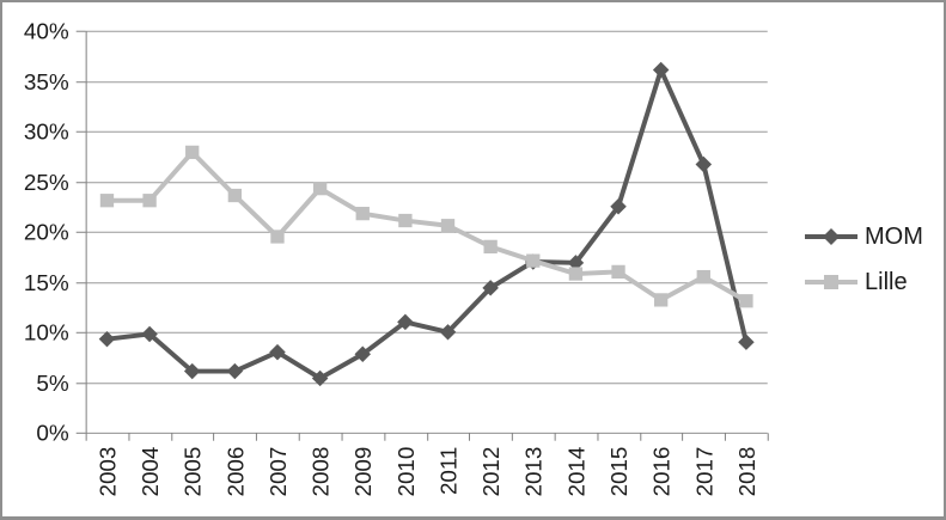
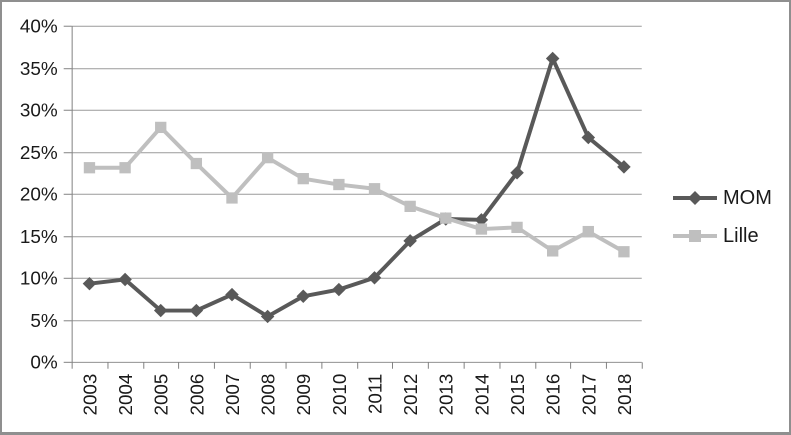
MOM/2010: 11% -> 9%
MOM/2018: 9% -> 23%
